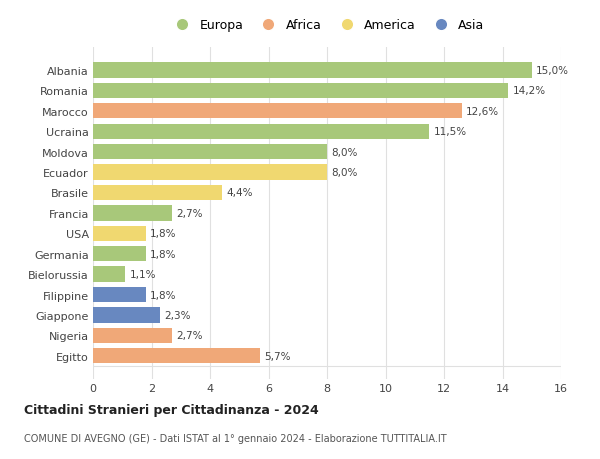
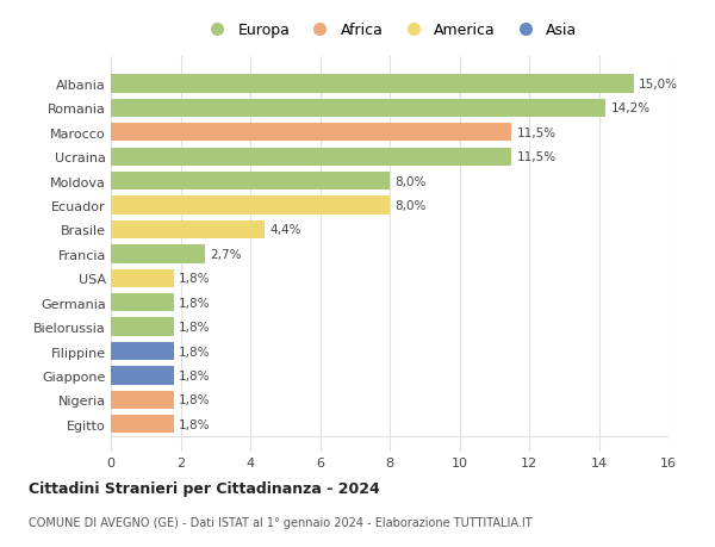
Marocco: 12,6% -> 11,5%
Bielorussia: 1,1% -> 1,8%
Giappone: 2,3% -> 1,8%
Nigeria: 2,7% -> 1,8%
Egitto: 5,7% -> 1,8%
